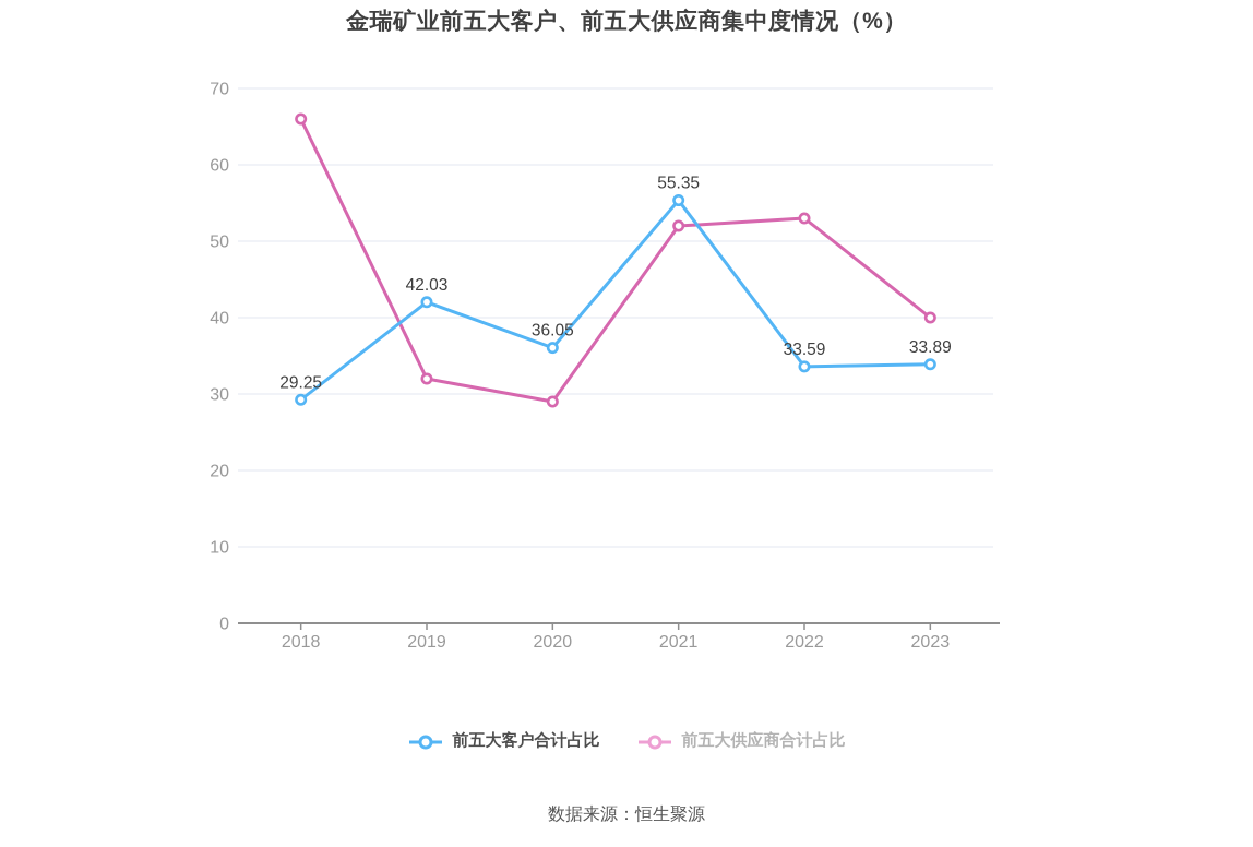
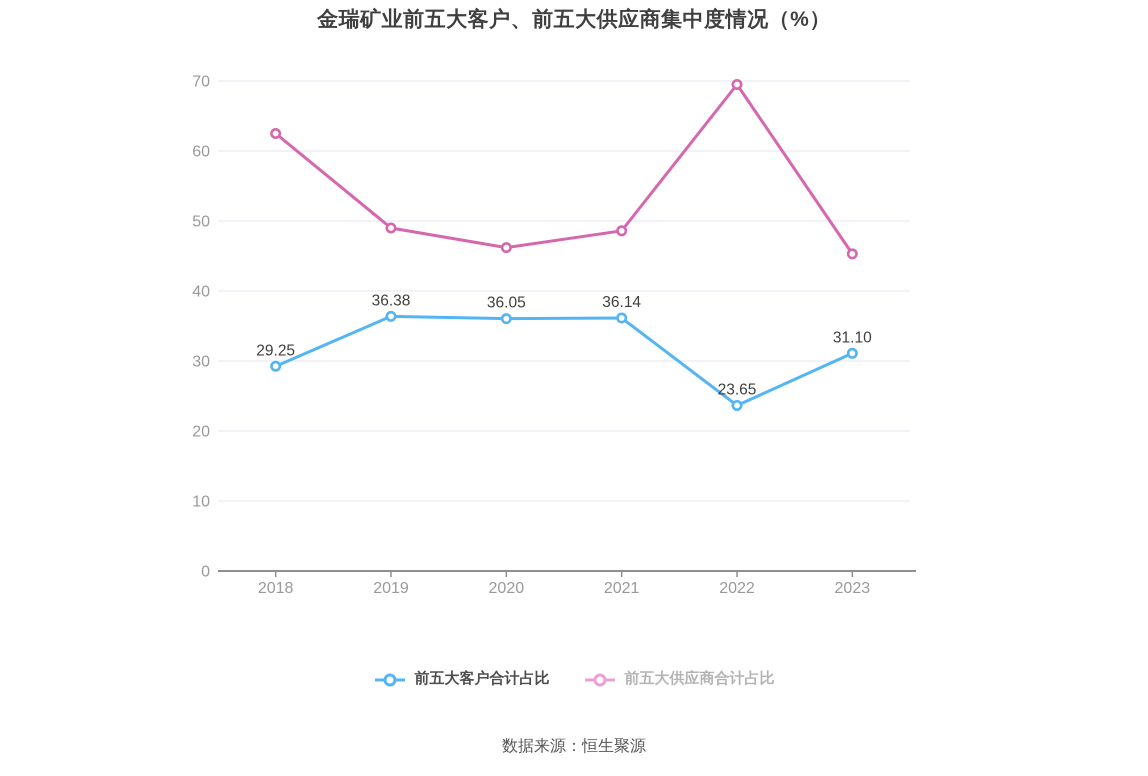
前五大供应商合计占比/2018: 66 -> 62
前五大客户合计占比/2019: 42.03 -> 36.38
前五大供应商合计占比/2019: 32 -> 49
前五大供应商合计占比/2020: 29 -> 46
前五大客户合计占比/2021: 55.35 -> 36.14
前五大供应商合计占比/2021: 52 -> 49
前五大客户合计占比/2022: 33.59 -> 23.65
前五大供应商合计占比/2022: 53 -> 70
前五大客户合计占比/2023: 33.89 -> 31.10
前五大供应商合计占比/2023: 40 -> 45
